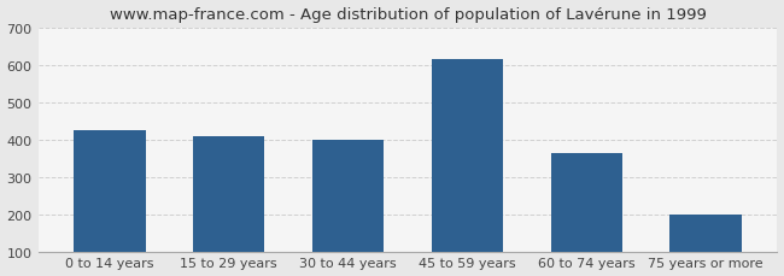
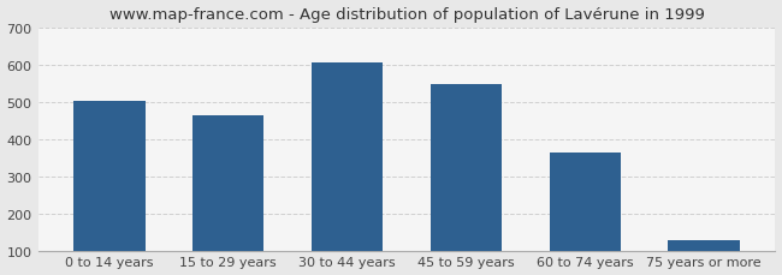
0 to 14 years: 425 -> 502
15 to 29 years: 410 -> 463
30 to 44 years: 400 -> 605
45 to 59 years: 615 -> 549
75 years or more: 200 -> 128
